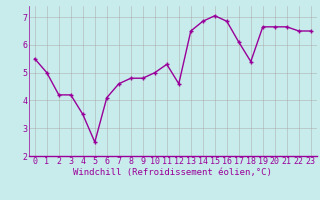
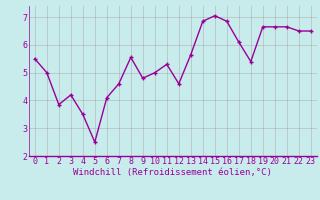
2: 4.20 -> 3.85
8: 4.80 -> 5.55
13: 6.50 -> 5.65
